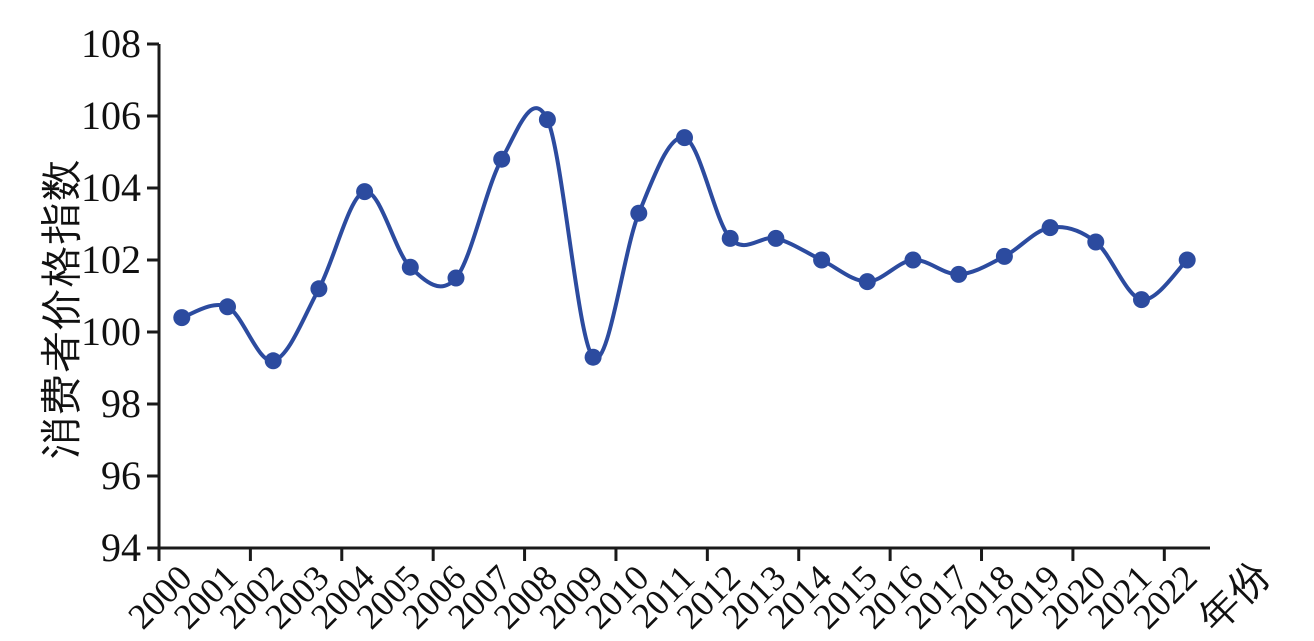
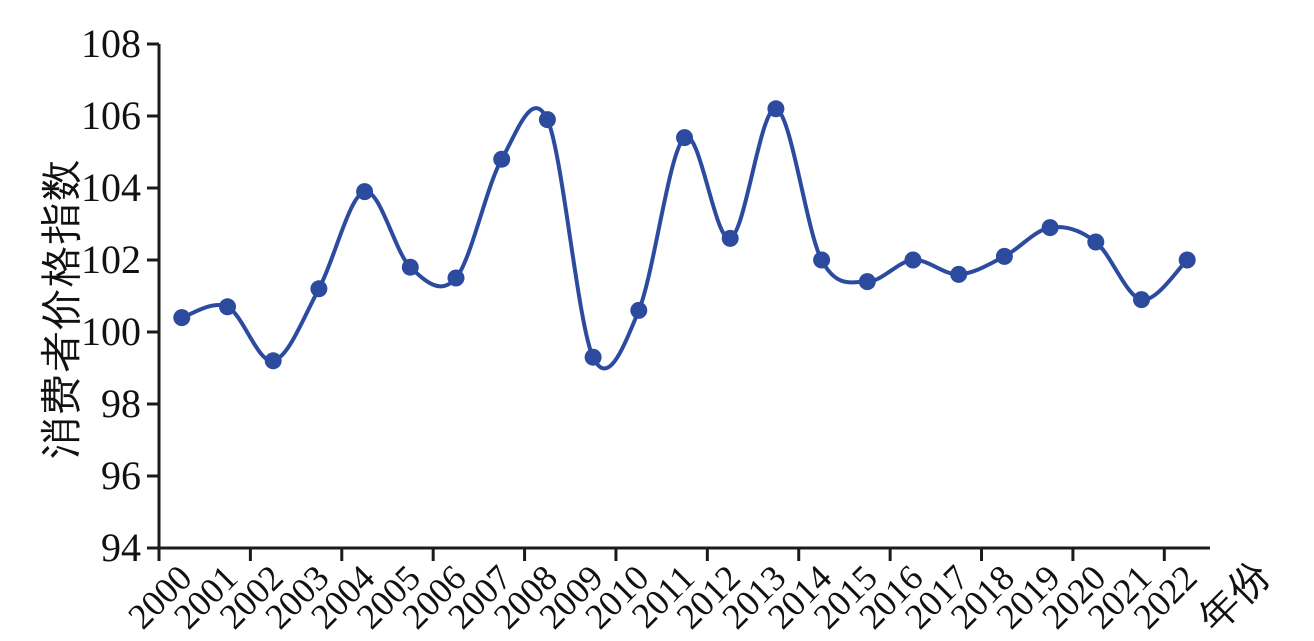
2010: 103.3 -> 100.6
2013: 102.6 -> 106.2
